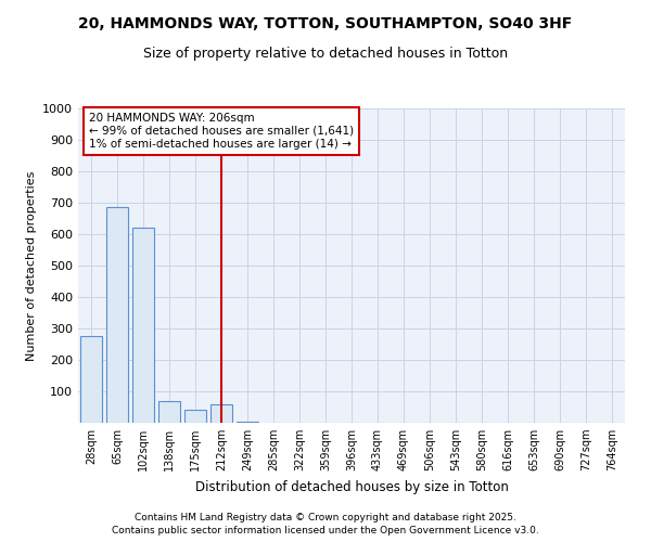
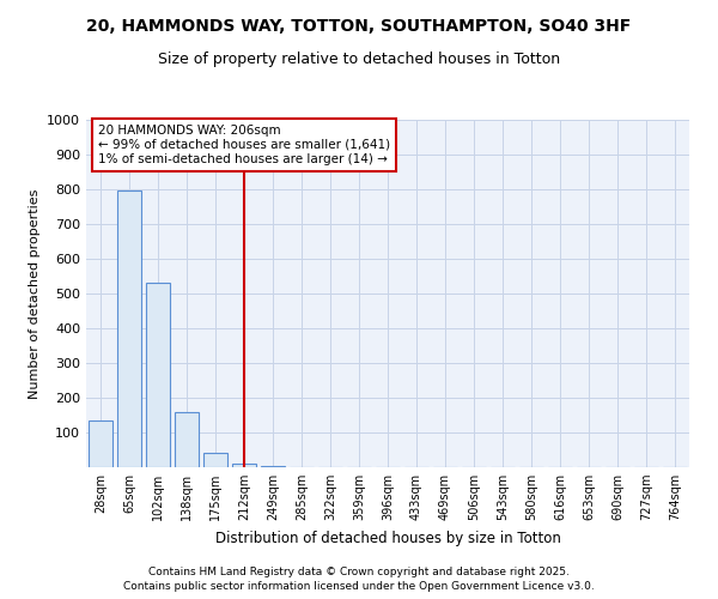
28sqm: 275 -> 135
65sqm: 685 -> 795
102sqm: 620 -> 530
138sqm: 70 -> 160
212sqm: 60 -> 10
